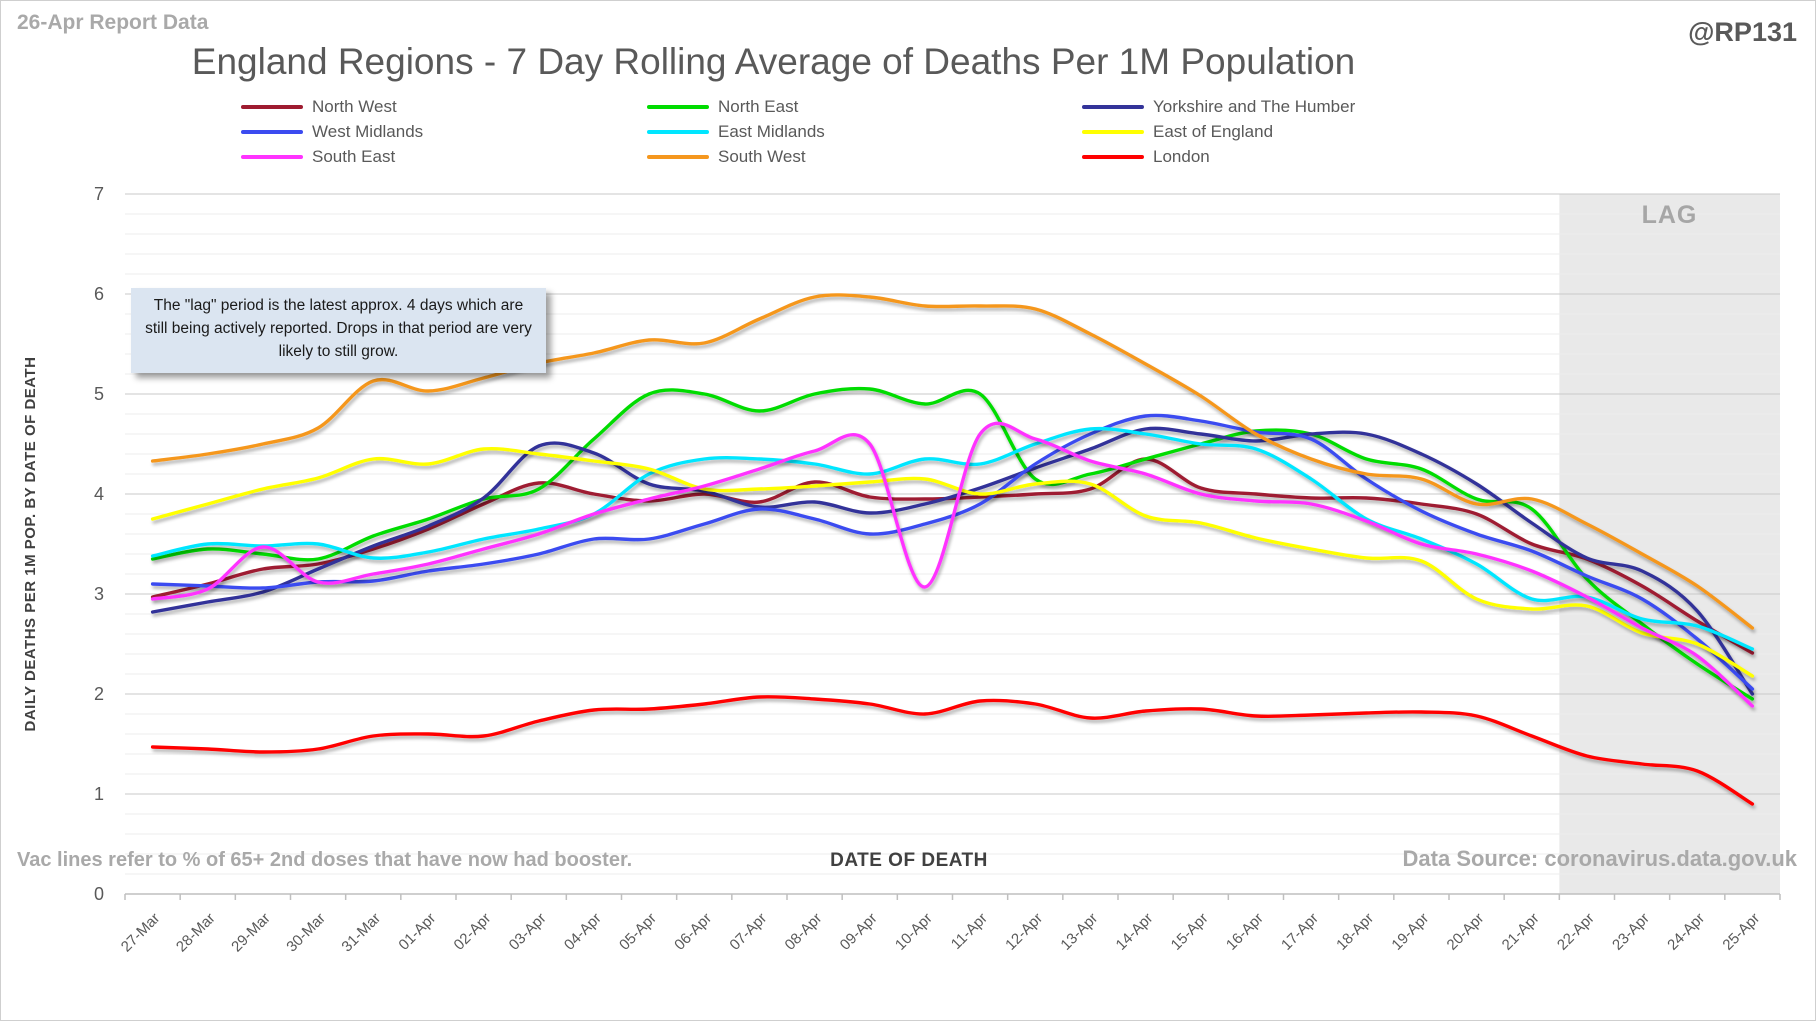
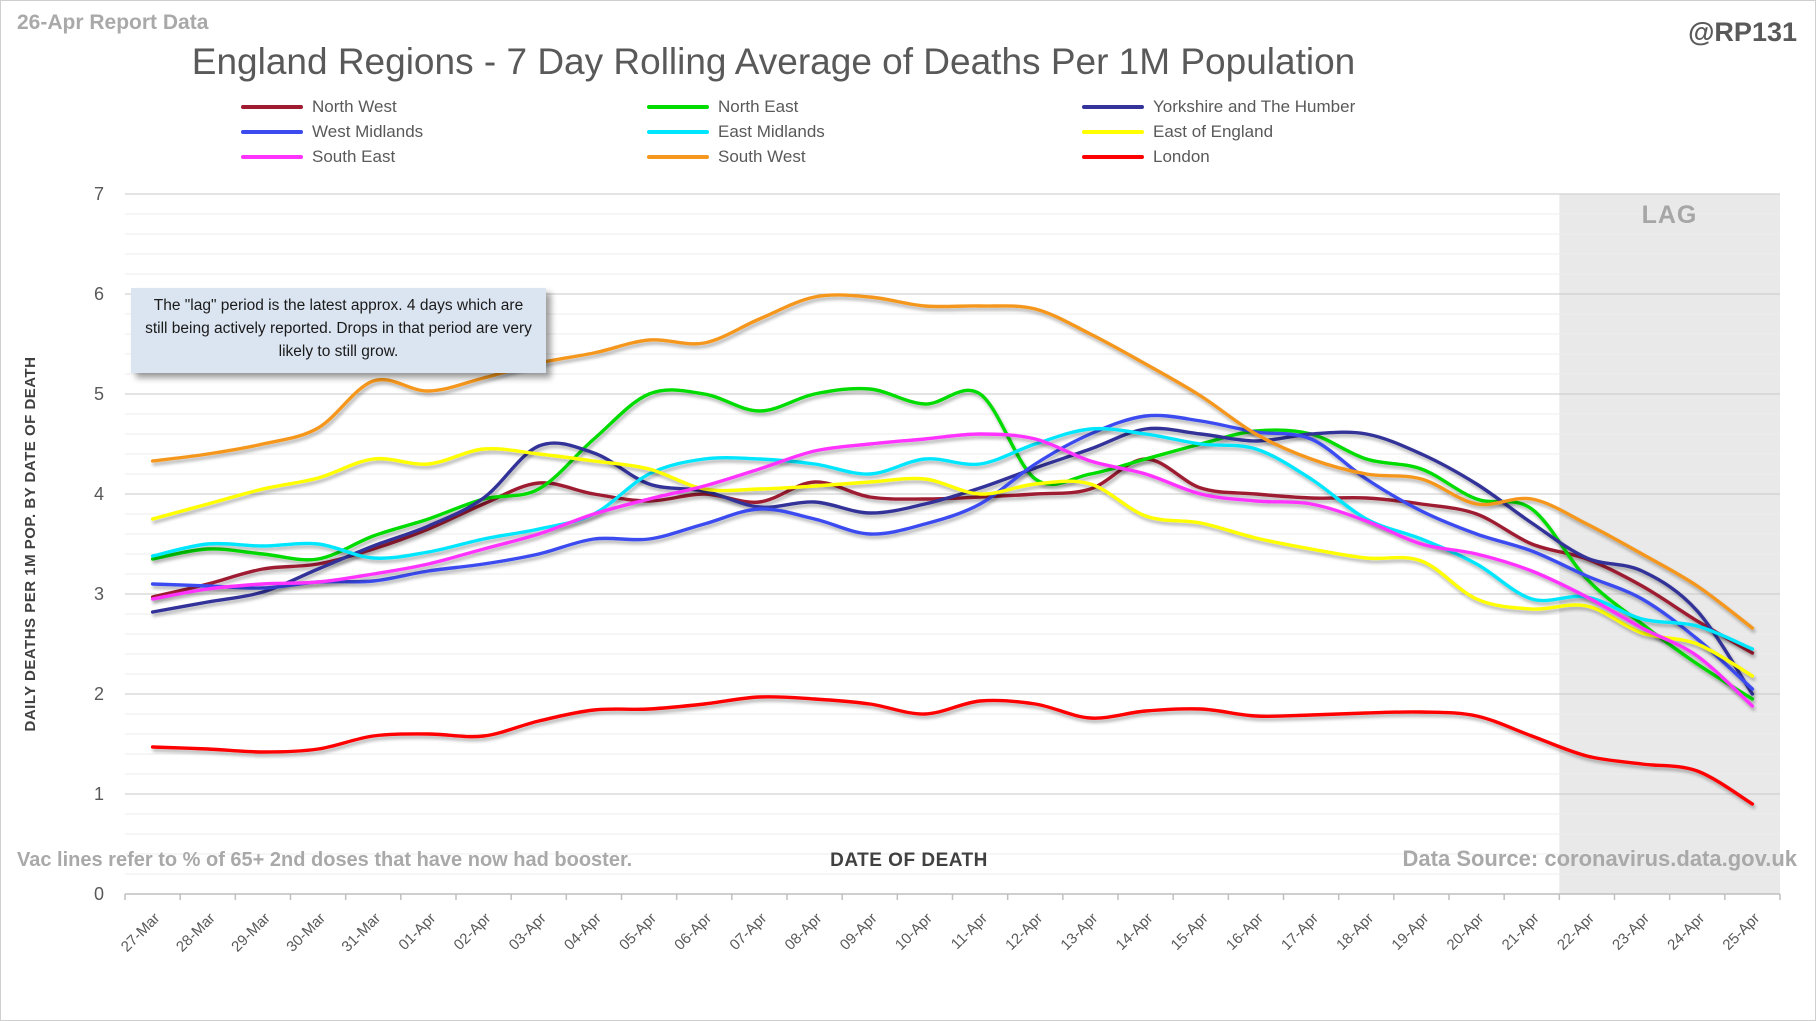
South East/29-Mar: 3.47 -> 3.10
South East/10-Apr: 3.07 -> 4.55
